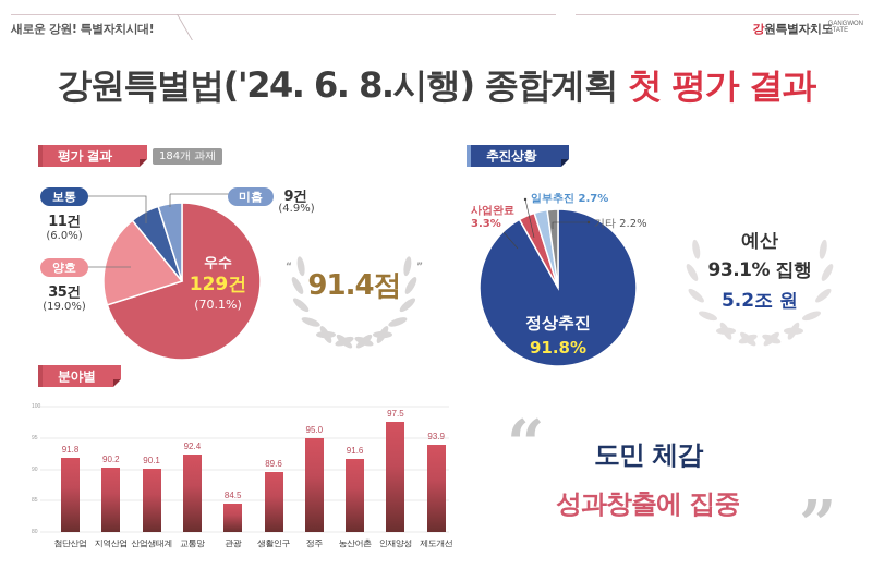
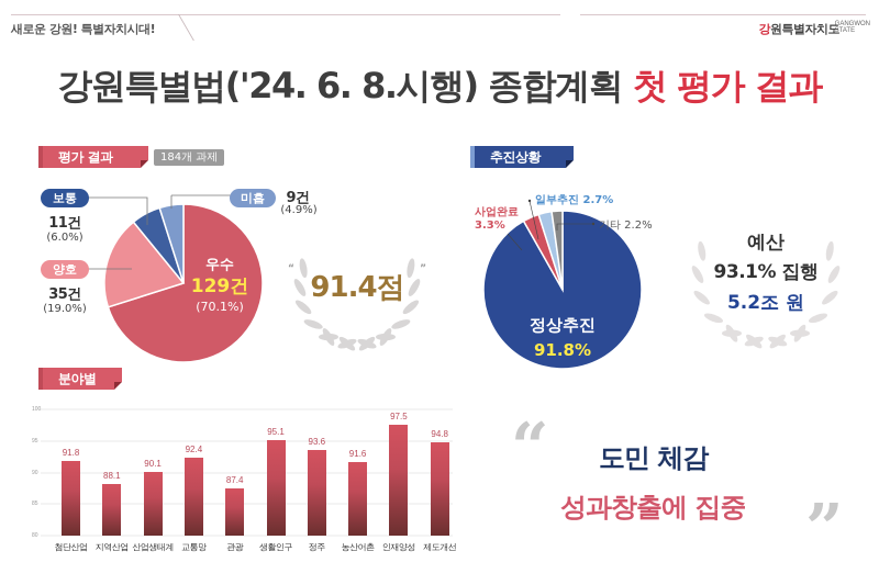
분야별/지역산업: 90.2 -> 88.1
분야별/관광: 84.5 -> 87.4
분야별/생활인구: 89.6 -> 95.1
분야별/정주: 95.0 -> 93.6
분야별/제도개선: 93.9 -> 94.8
